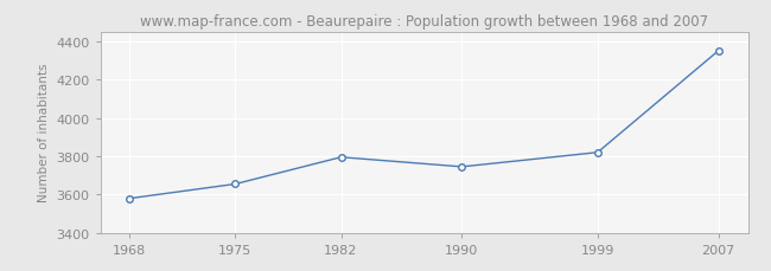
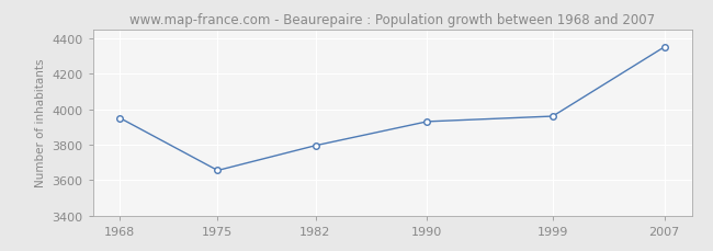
1968: 3580 -> 3950
1990: 3740 -> 3930
1999: 3820 -> 3960
